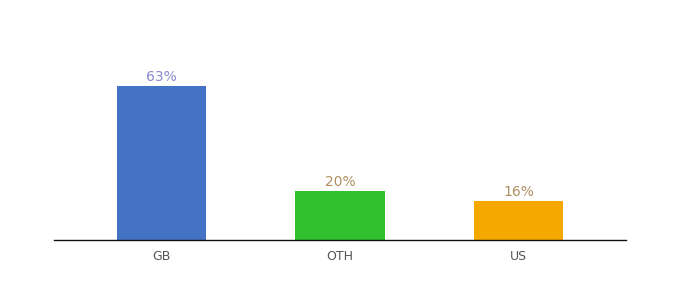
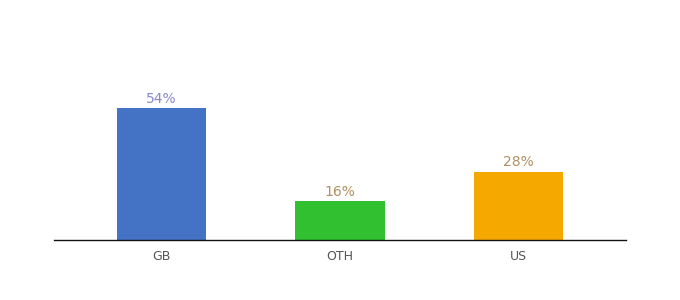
GB: 63% -> 54%
OTH: 20% -> 16%
US: 16% -> 28%
